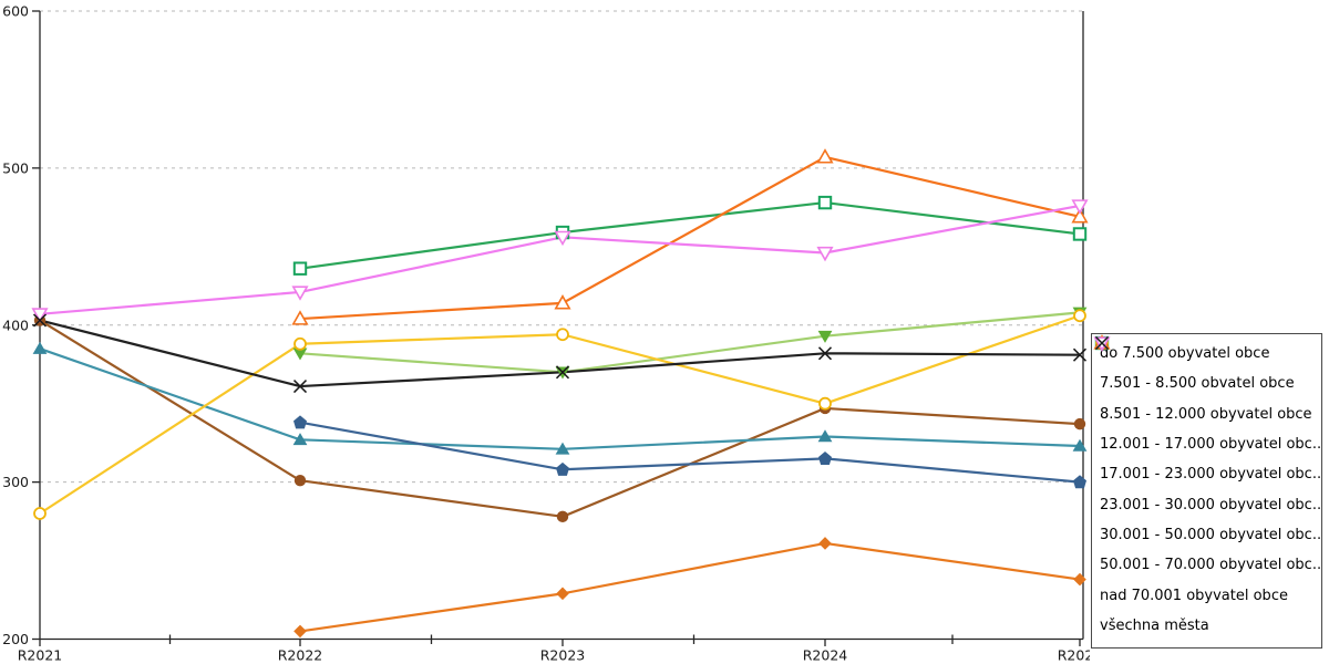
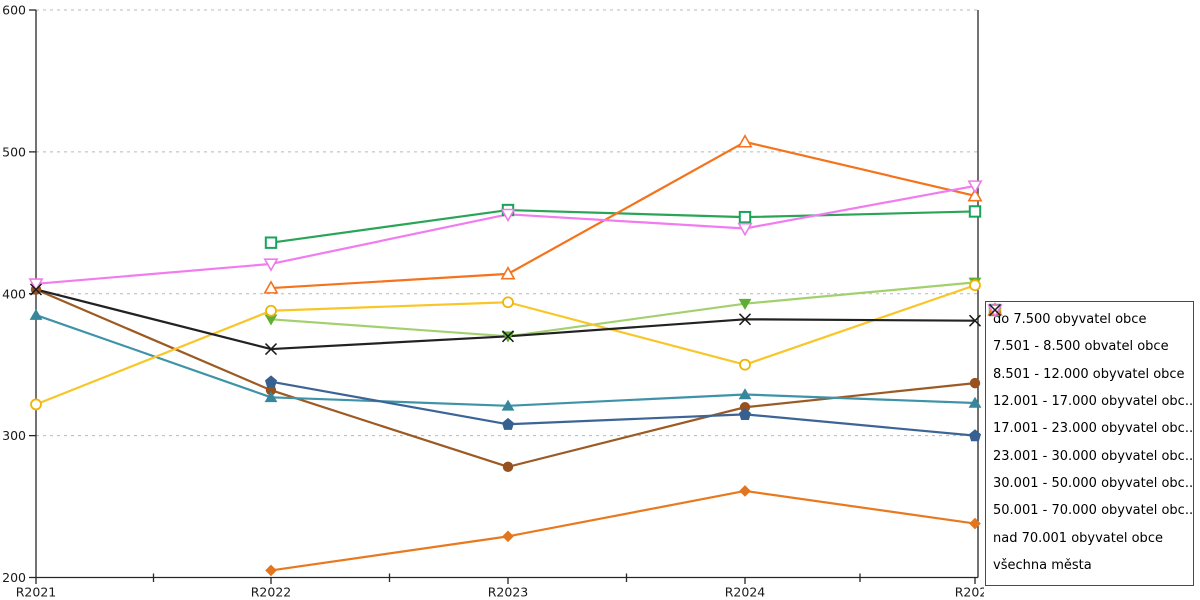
30.001 - 50.000 obyvatel obc.../R2021: 280 -> 322
7.501 - 8.500 obvatel obce/R2022: 301 -> 332
7.501 - 8.500 obvatel obce/R2024: 347 -> 320
23.001 - 30.000 obyvatel obc.../R2024: 478 -> 454
